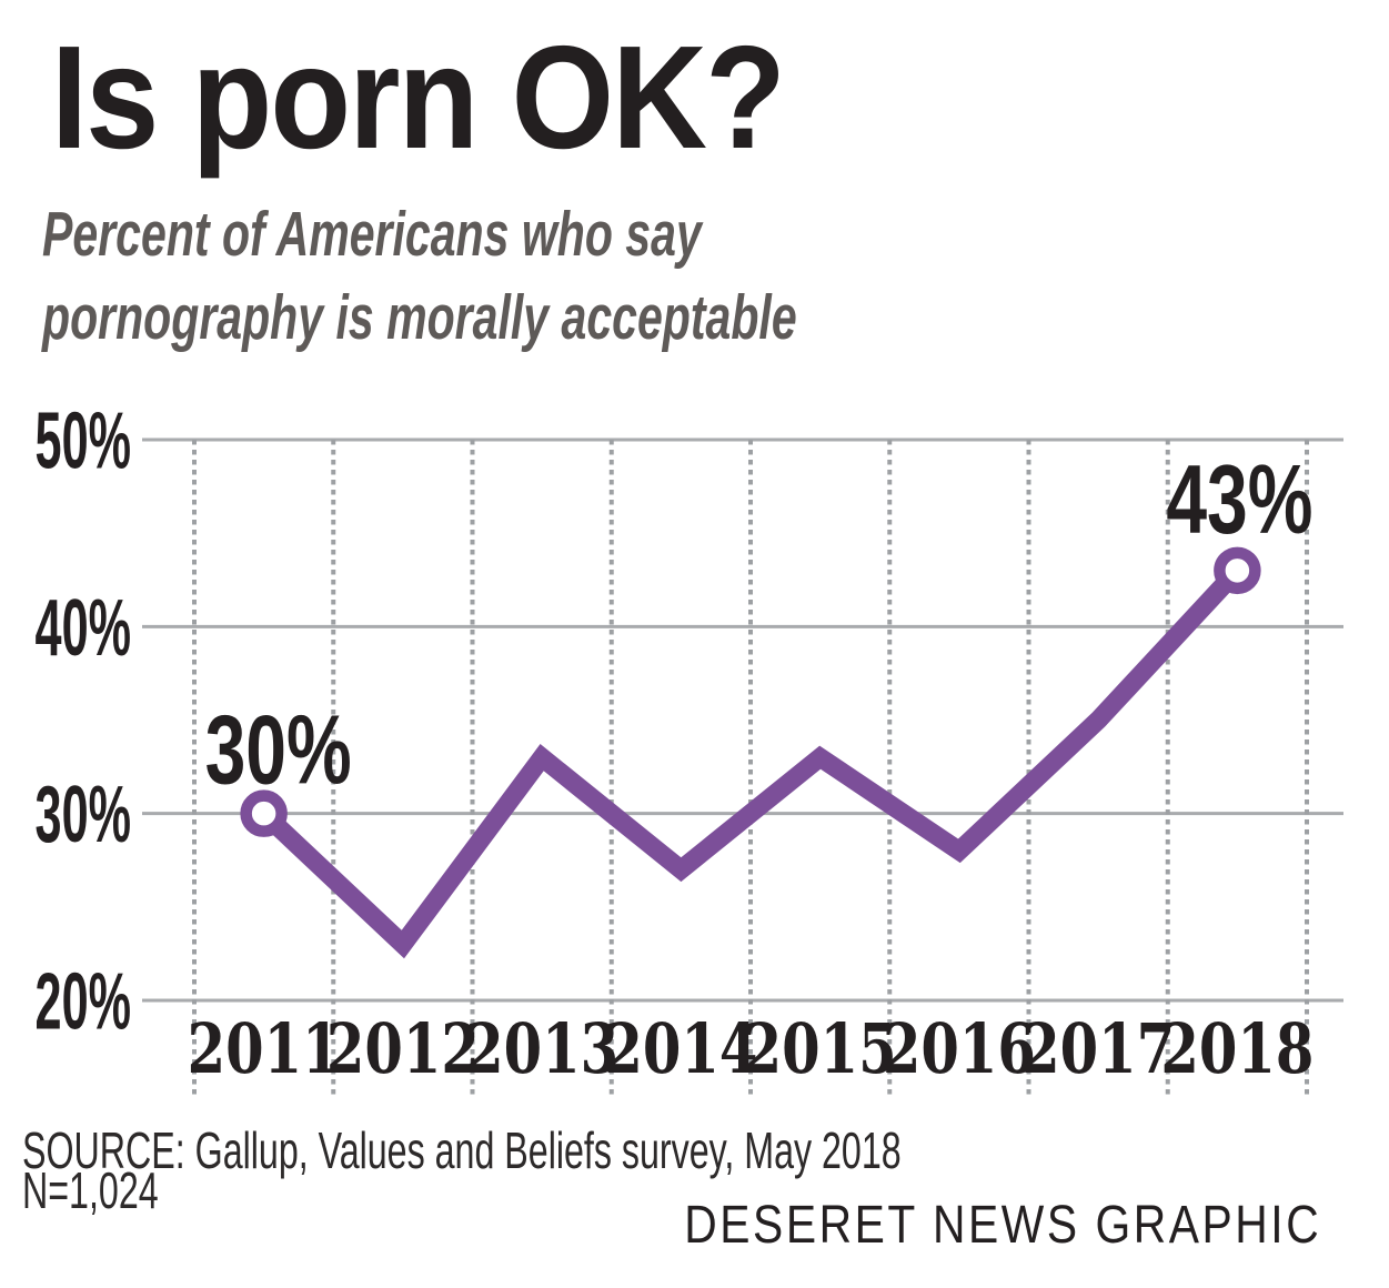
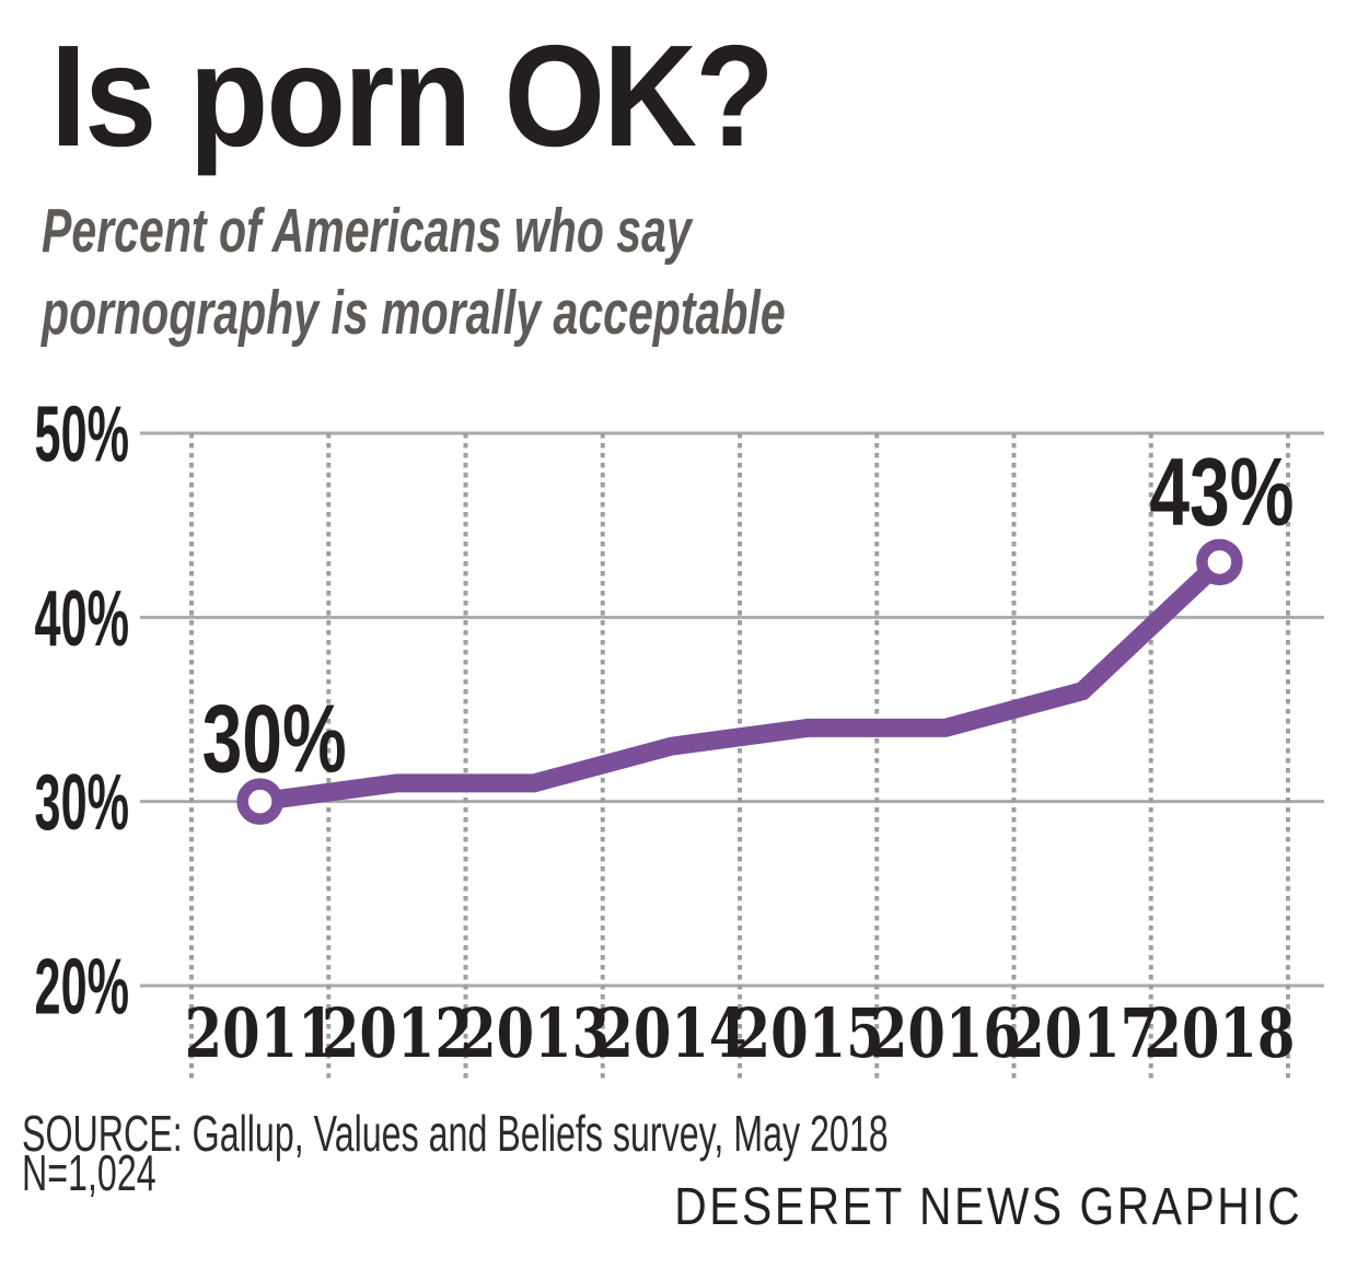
2012: 23% -> 31%
2013: 33% -> 31%
2014: 27% -> 33%
2015: 33% -> 34%
2016: 28% -> 34%
2017: 35% -> 36%
